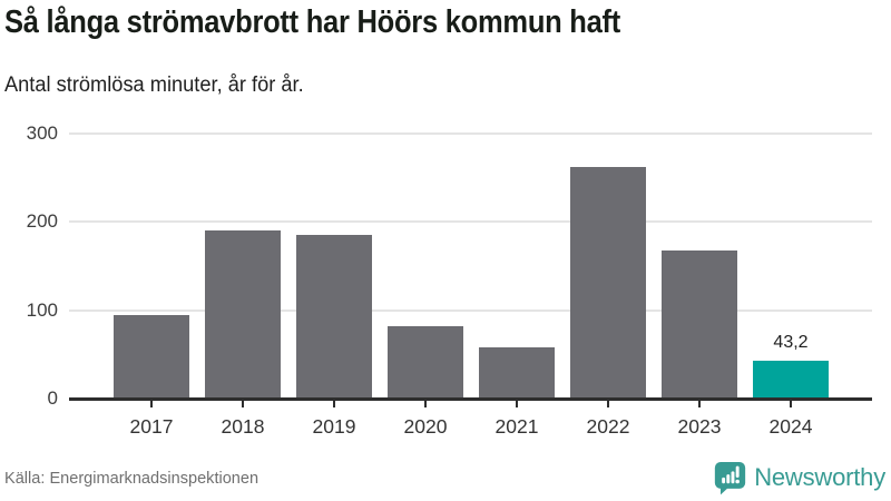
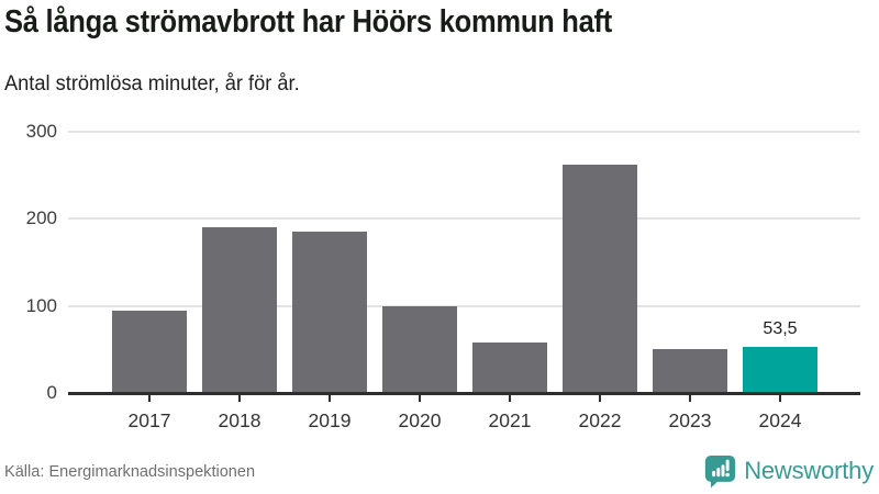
2020: 80 -> 100
2023: 170 -> 50
2024: 43,2 -> 53,5
